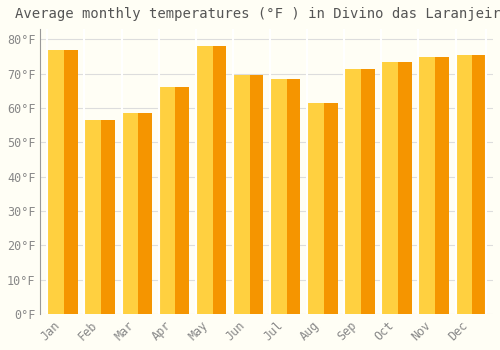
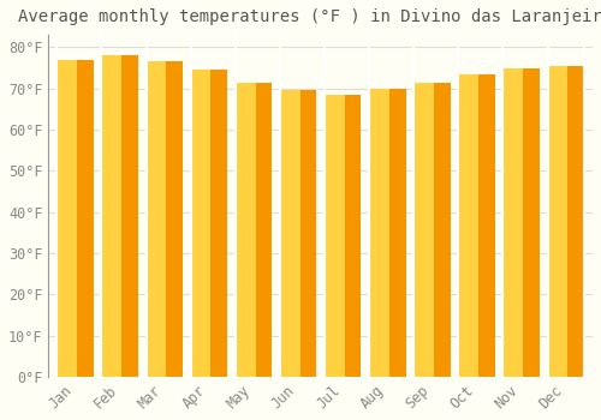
Feb: 56.5°F -> 78.0°F
Mar: 58.5°F -> 76.5°F
Apr: 66.0°F -> 74.5°F
May: 78.0°F -> 71.5°F
Aug: 61.5°F -> 70.0°F
